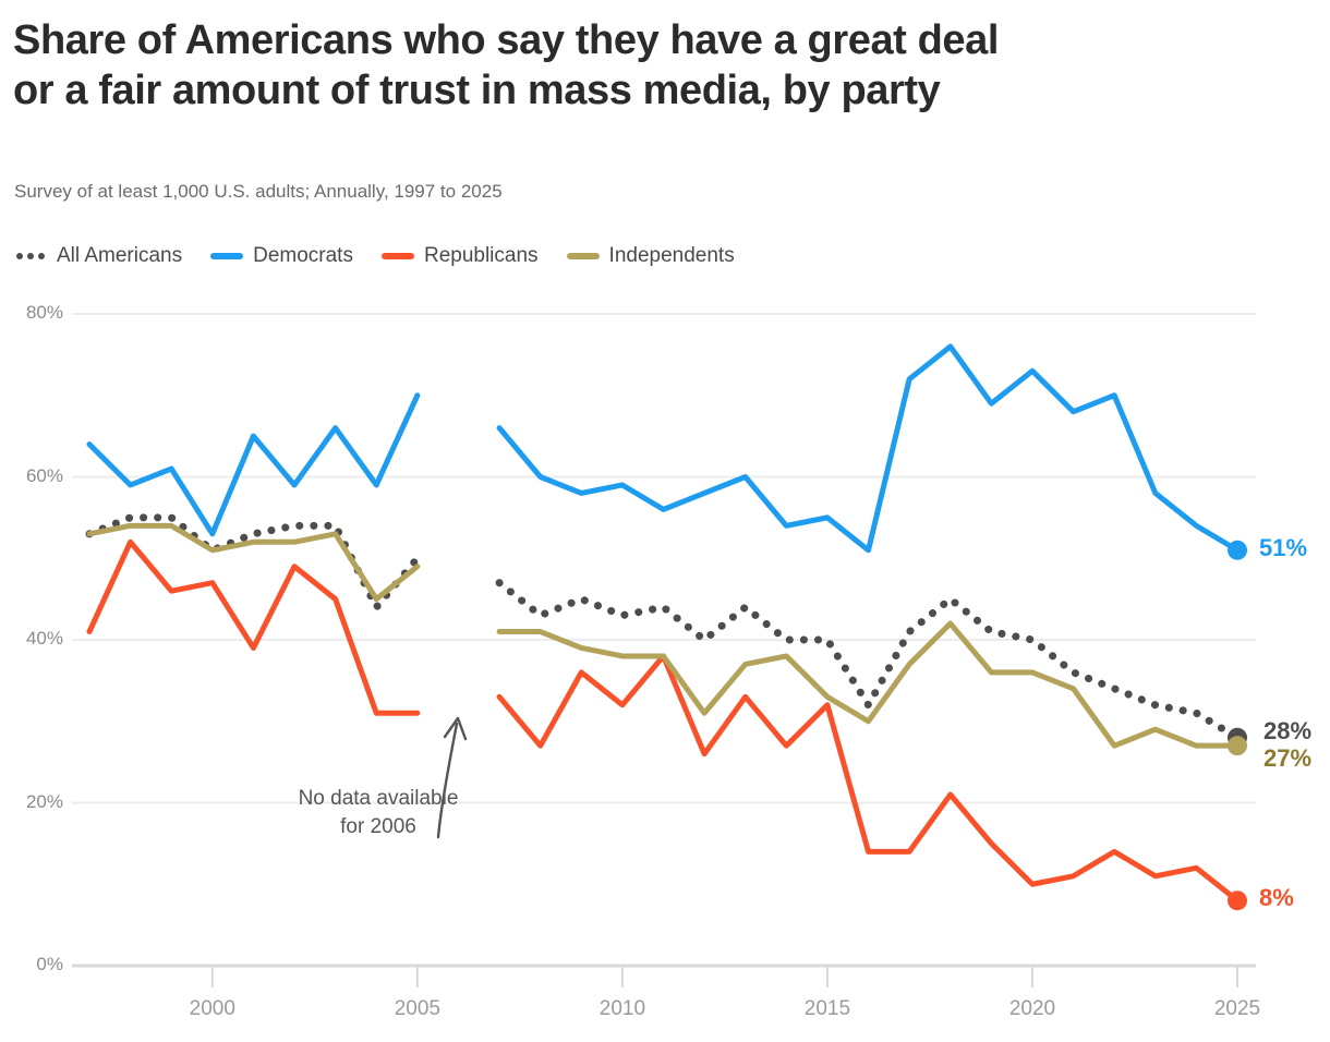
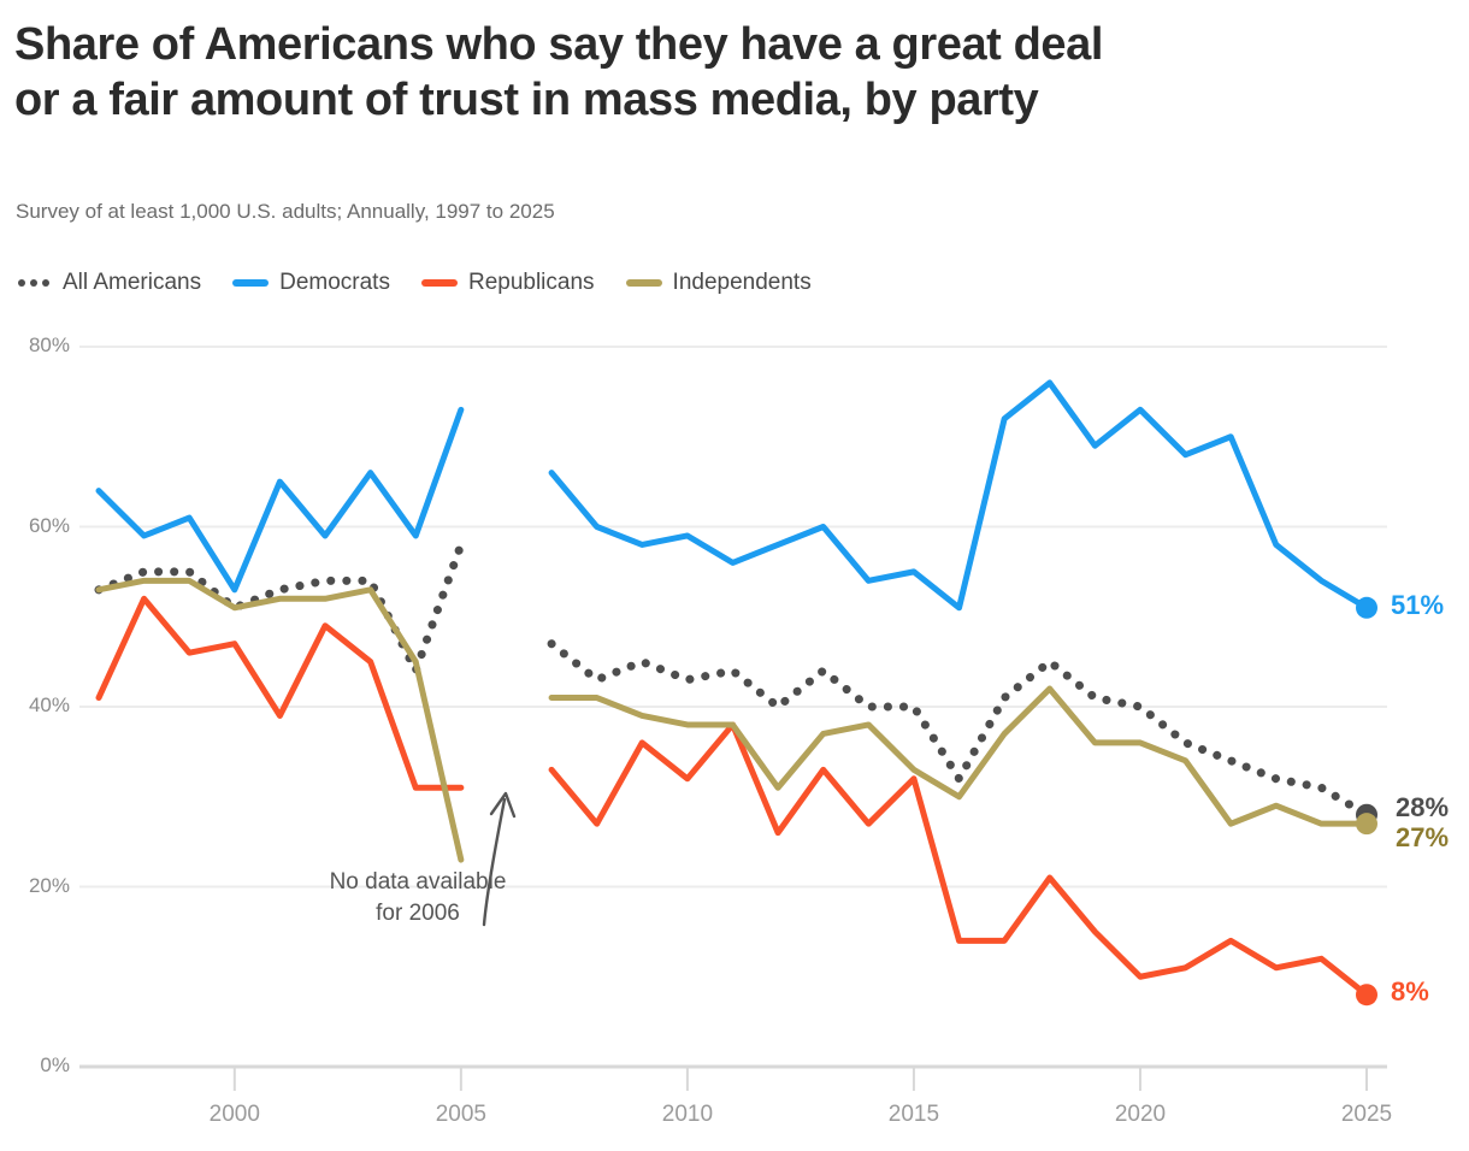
All Americans/2005: 50% -> 58%
Democrats/2005: 70% -> 73%
Independents/2005: 49% -> 23%
